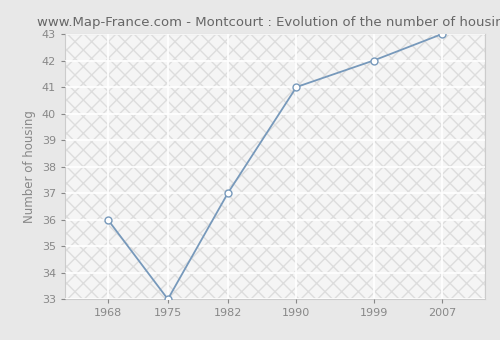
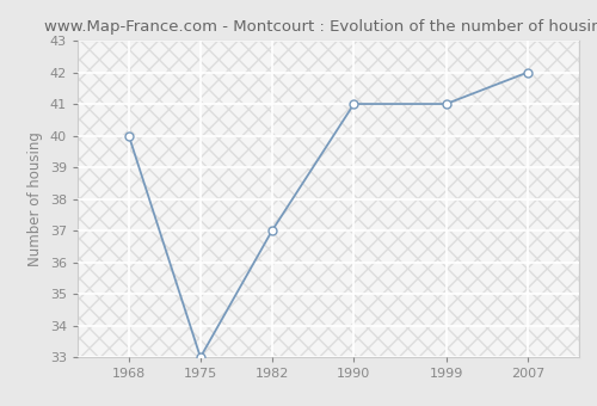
1968: 36 -> 40
1999: 42 -> 41
2007: 43 -> 42
